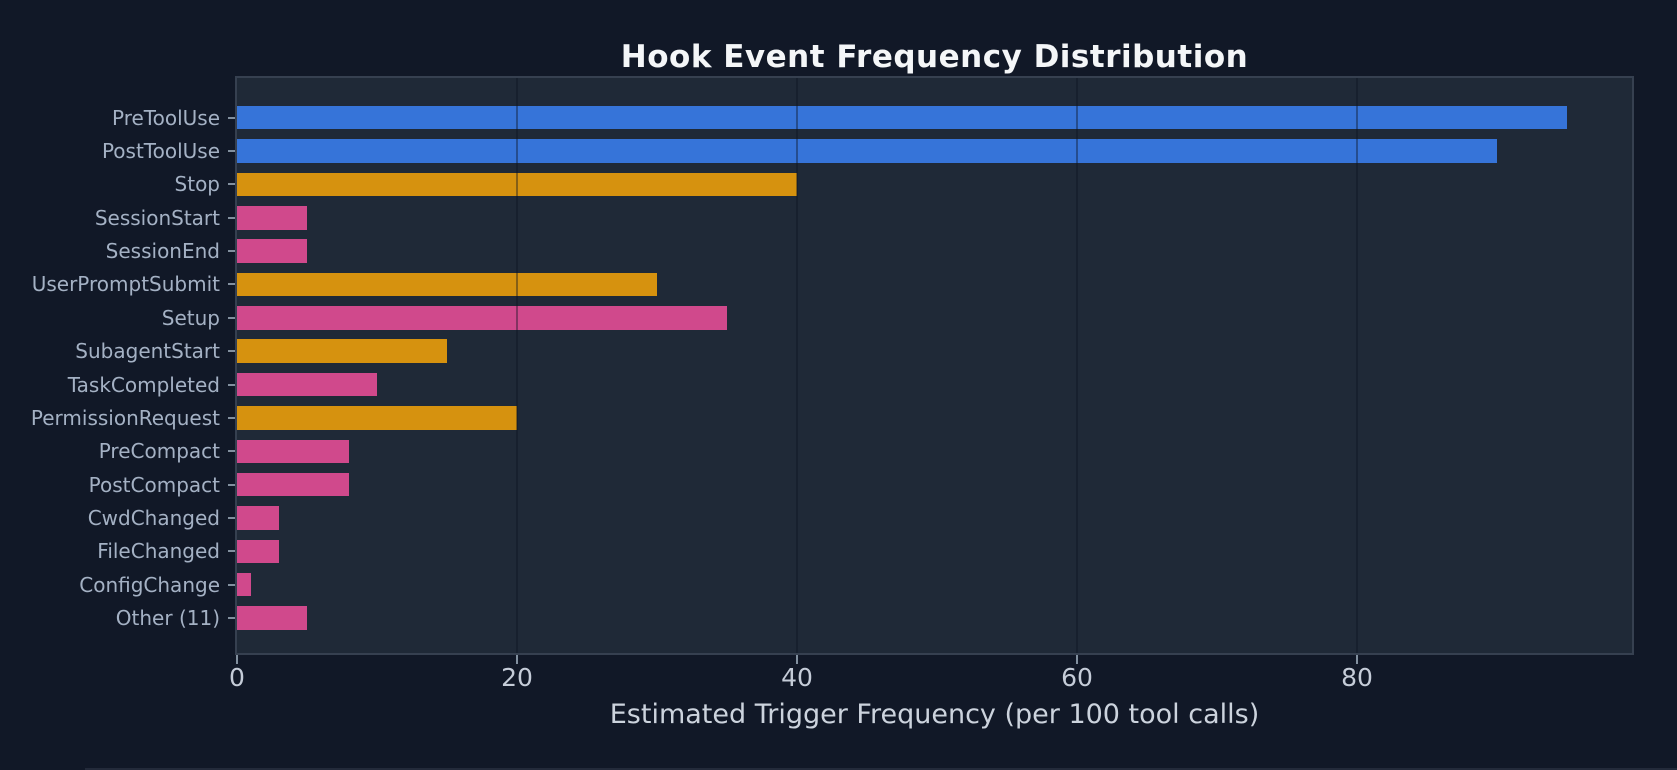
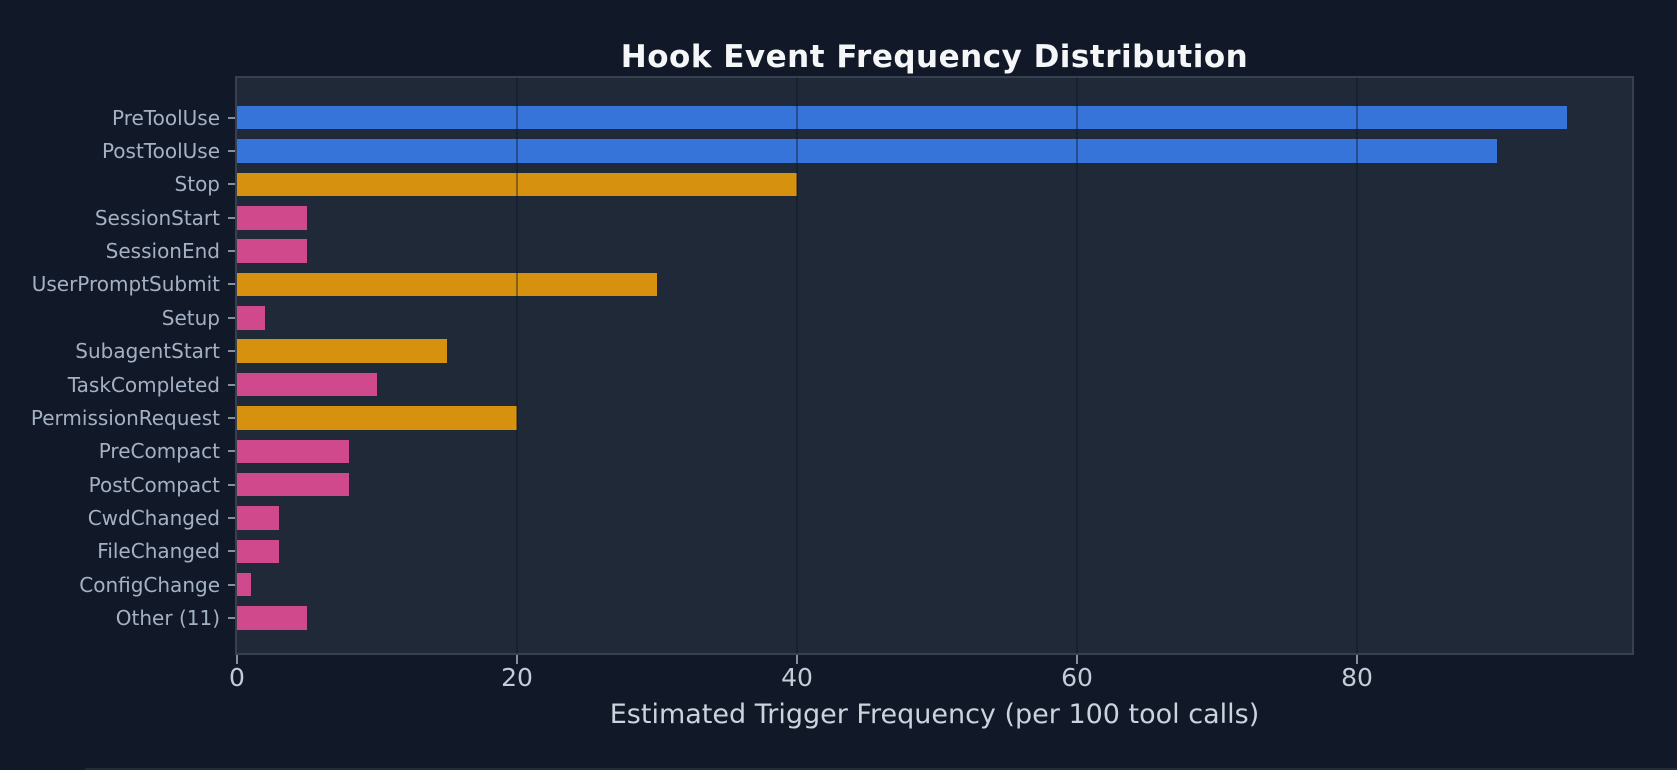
Setup: 35 -> 2
